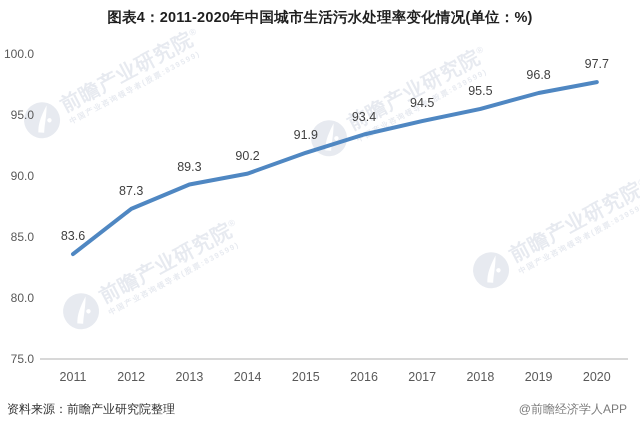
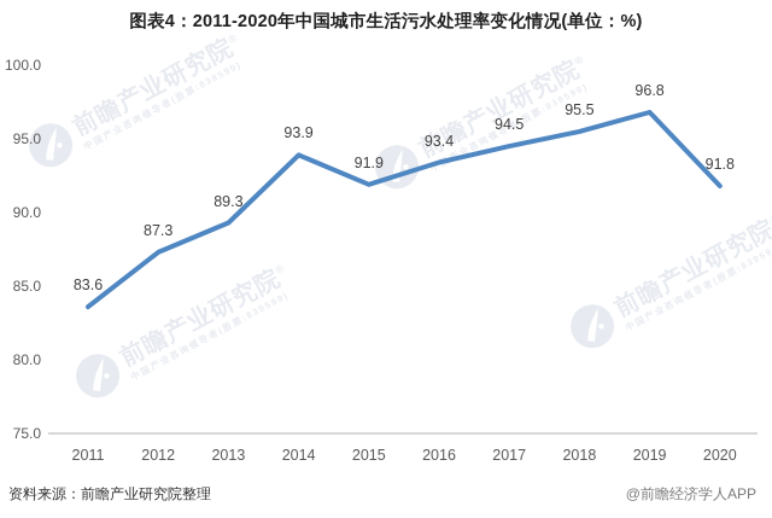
2014: 90.2 -> 93.9
2020: 97.7 -> 91.8
